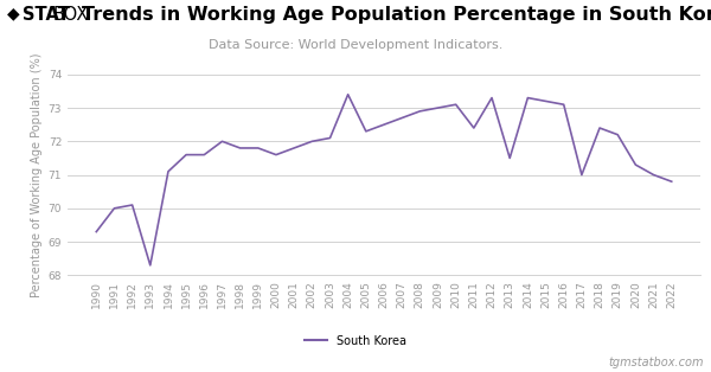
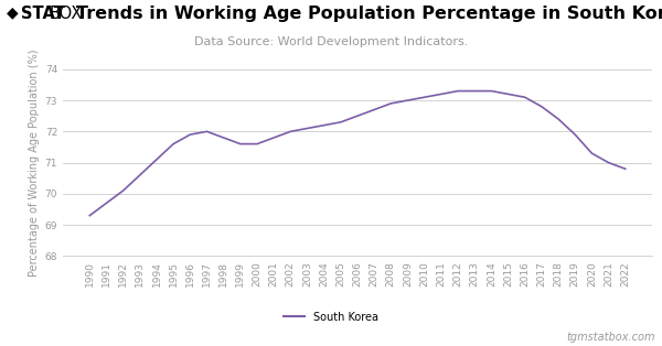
1991: 70.0 -> 69.7
1993: 68.3 -> 70.6
1996: 71.6 -> 71.9
1999: 71.8 -> 71.6
2004: 73.4 -> 72.2
2011: 72.4 -> 73.2
2013: 71.5 -> 73.3
2017: 71.0 -> 72.8
2019: 72.2 -> 71.9
